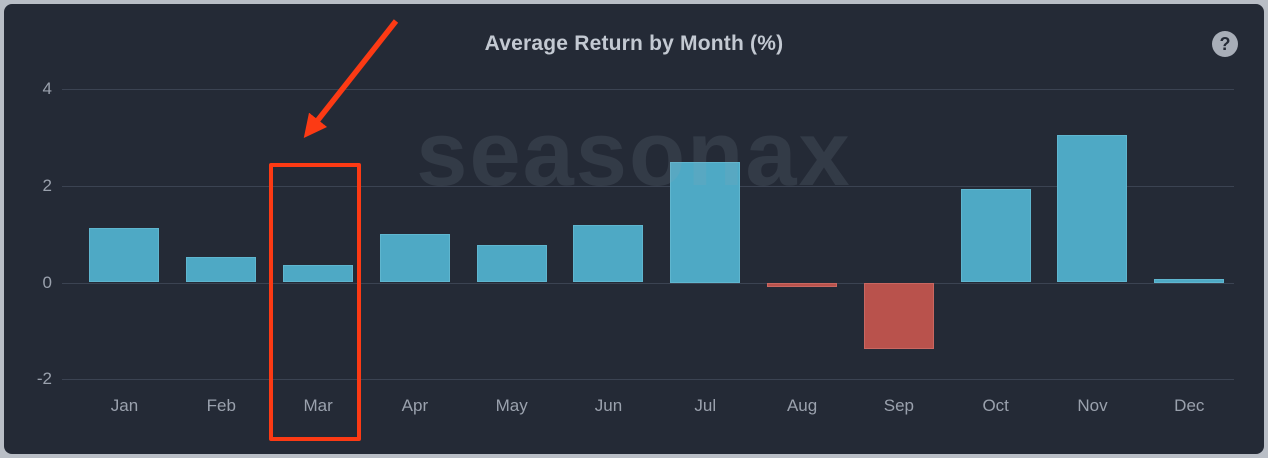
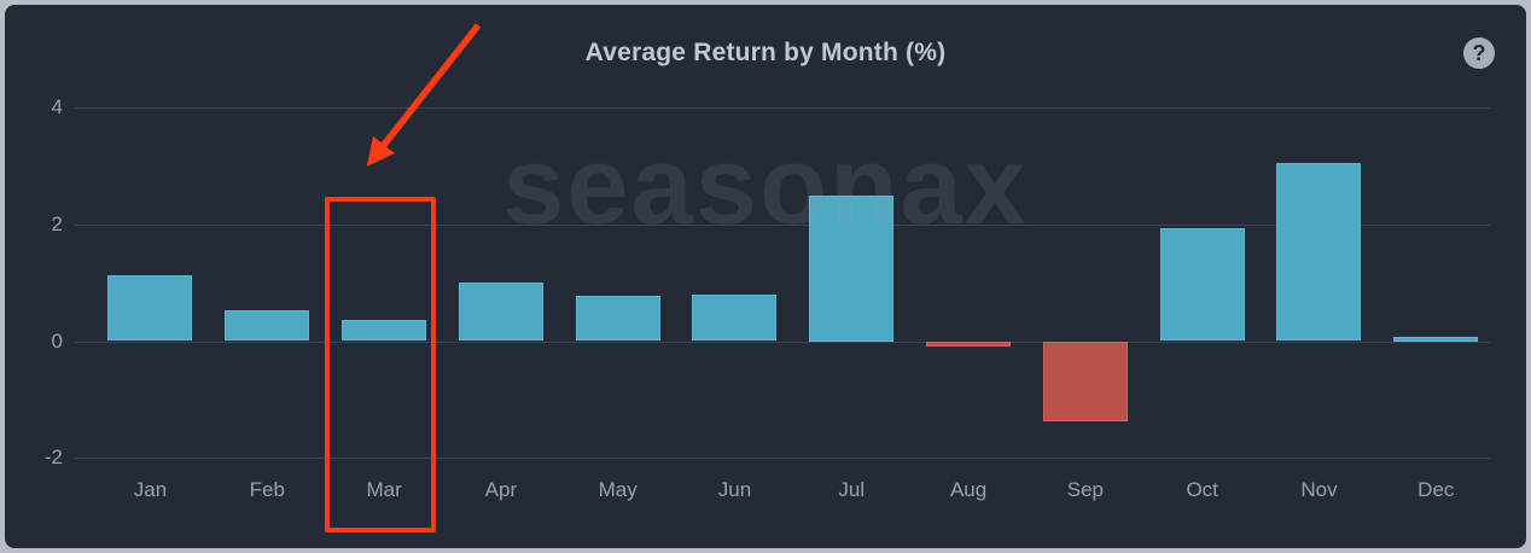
Jun: 1.2 -> 0.8
